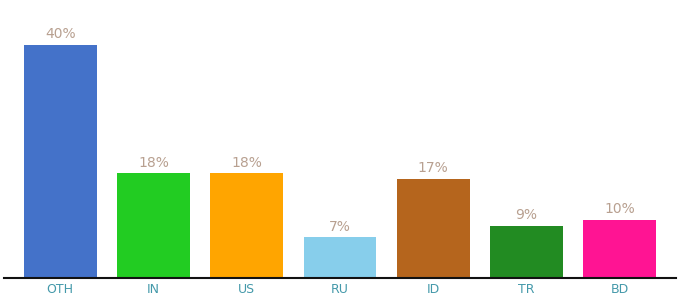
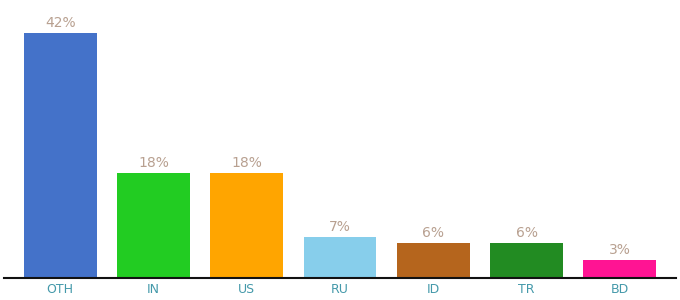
OTH: 40% -> 42%
ID: 17% -> 6%
TR: 9% -> 6%
BD: 10% -> 3%
